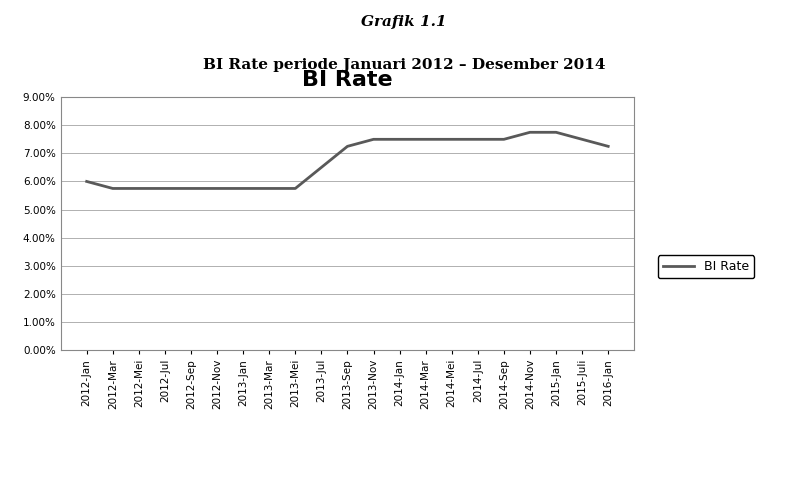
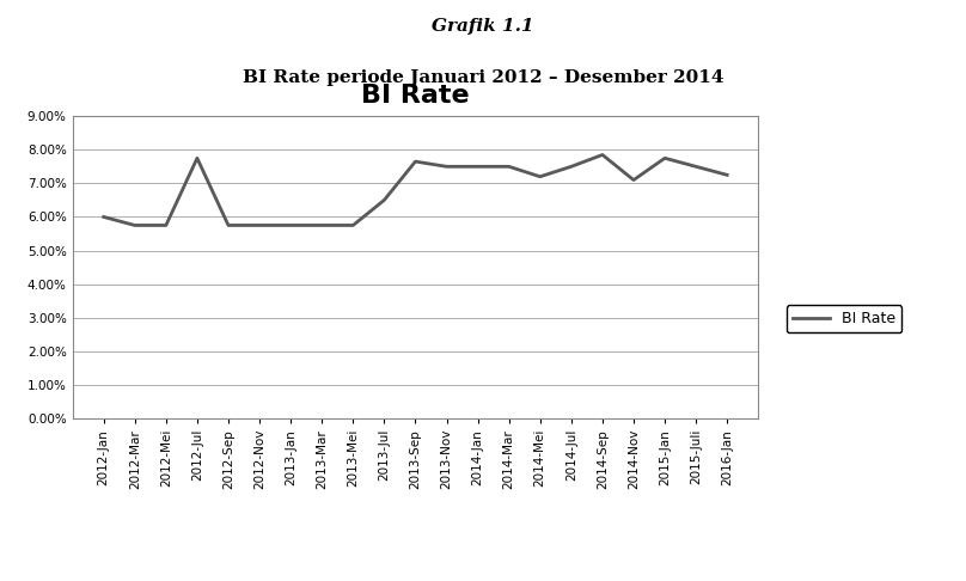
2012-Jul: 5.75% -> 7.75%
2013-Sep: 7.25% -> 7.65%
2014-Mei: 7.50% -> 7.20%
2014-Sep: 7.50% -> 7.85%
2014-Nov: 7.75% -> 7.10%
